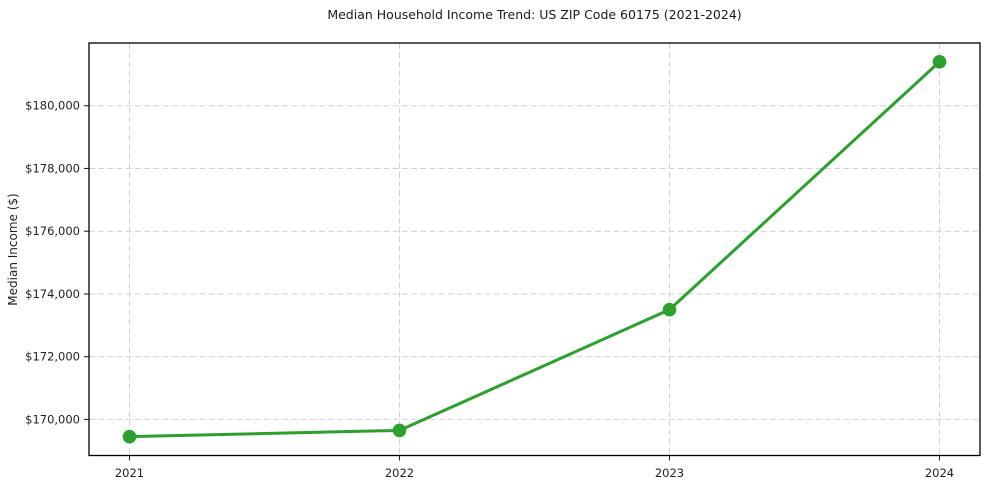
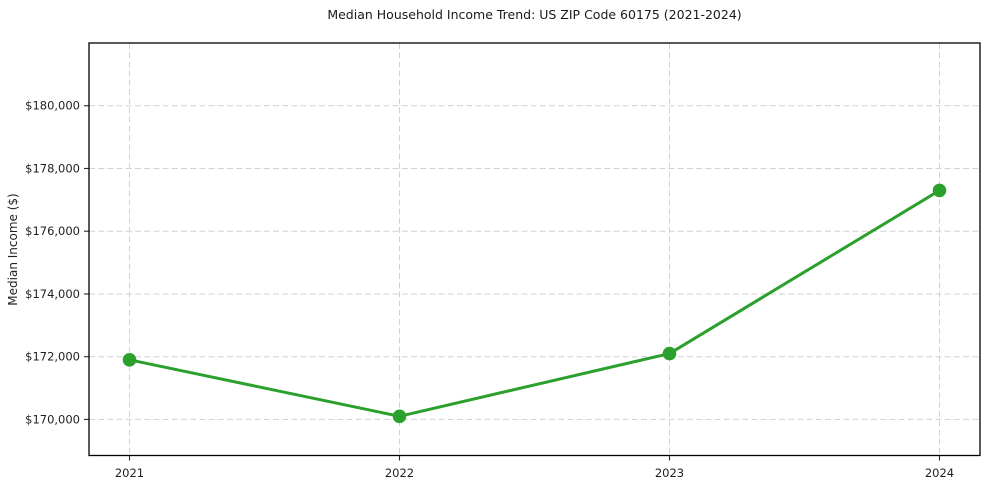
2021: $169400 -> $171900
2022: $169600 -> $170100
2023: $173500 -> $172100
2024: $181400 -> $177300
